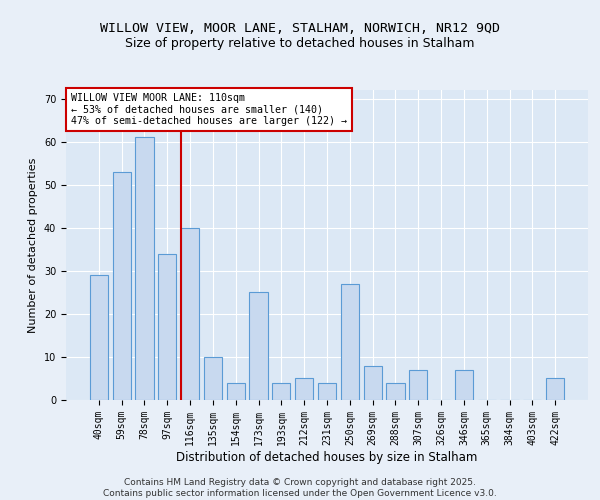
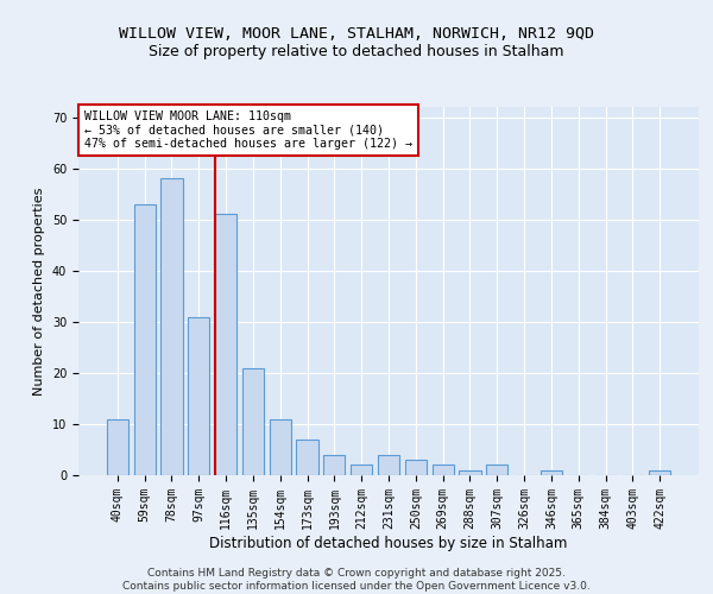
40sqm: 29 -> 11
78sqm: 61 -> 58
97sqm: 34 -> 31
116sqm: 40 -> 51
135sqm: 10 -> 21
154sqm: 4 -> 11
173sqm: 25 -> 7
212sqm: 5 -> 2
250sqm: 27 -> 3
269sqm: 8 -> 2
288sqm: 4 -> 1
307sqm: 7 -> 2
346sqm: 7 -> 1
422sqm: 5 -> 1
